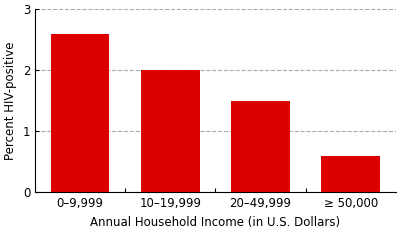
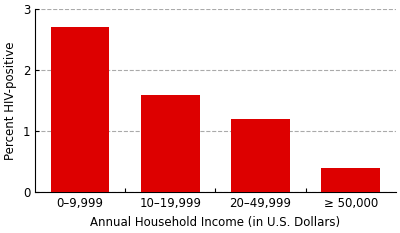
0–9,999: 2.6 -> 2.7
10–19,999: 2.0 -> 1.6
20–49,999: 1.5 -> 1.2
≥ 50,000: 0.6 -> 0.4
